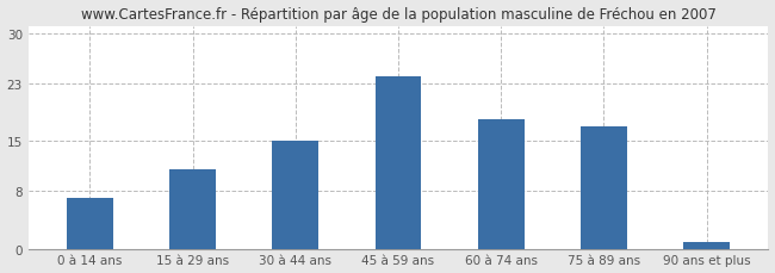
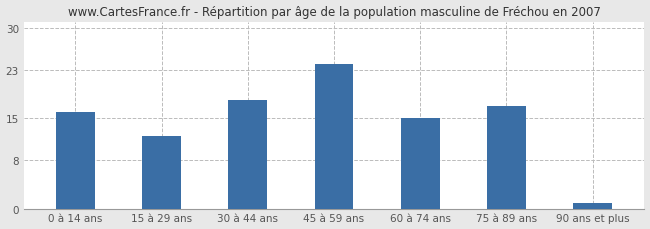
0 à 14 ans: 7 -> 16
15 à 29 ans: 11 -> 12
30 à 44 ans: 15 -> 18
60 à 74 ans: 18 -> 15
